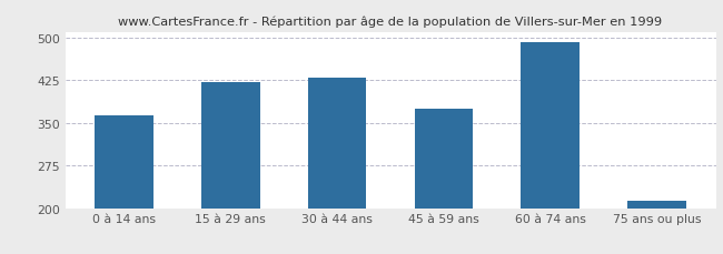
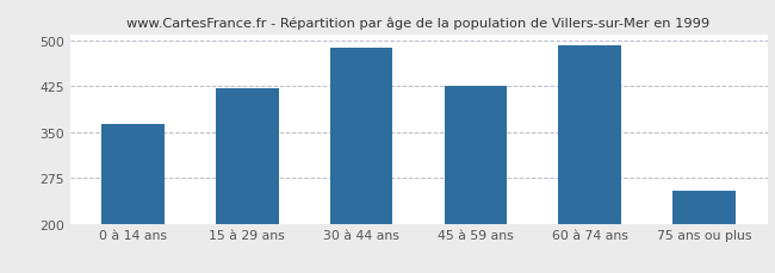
30 à 44 ans: 430 -> 488
45 à 59 ans: 375 -> 426
75 ans ou plus: 213 -> 254
